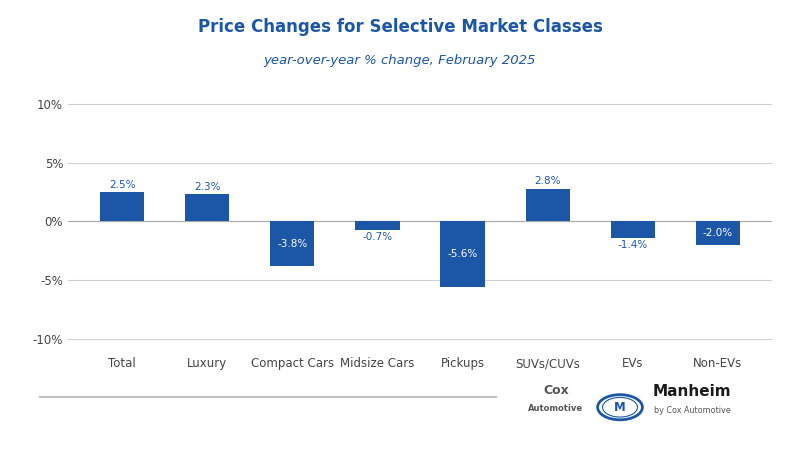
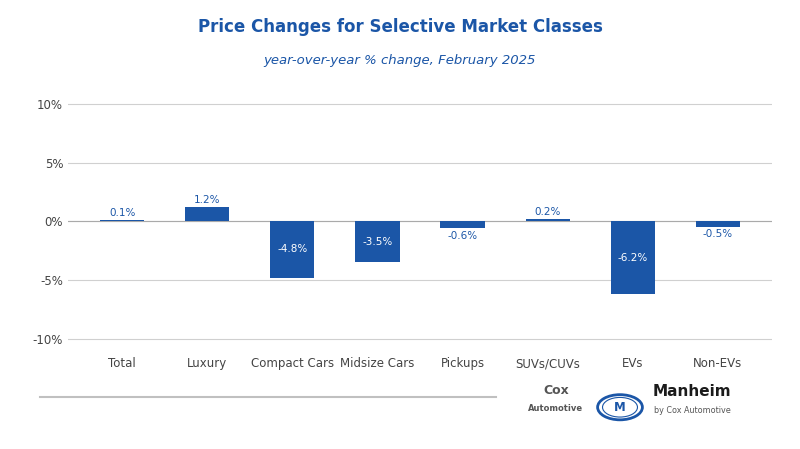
Total: 2.5% -> 0.1%
Luxury: 2.3% -> 1.2%
Compact Cars: -3.8% -> -4.8%
Midsize Cars: -0.7% -> -3.5%
Pickups: -5.6% -> -0.6%
SUVs/CUVs: 2.8% -> 0.2%
EVs: -1.4% -> -6.2%
Non-EVs: -2.0% -> -0.5%
